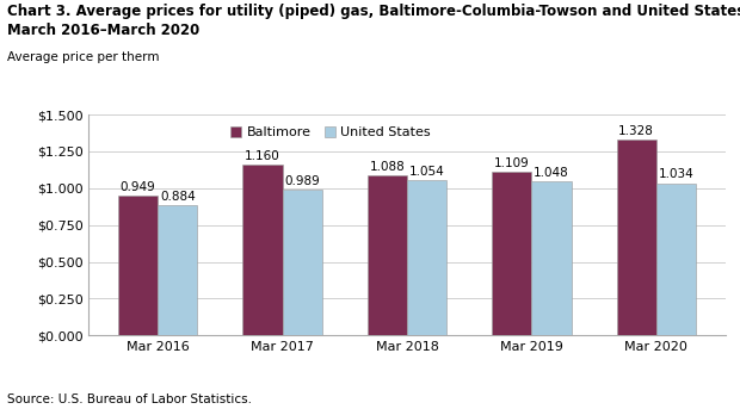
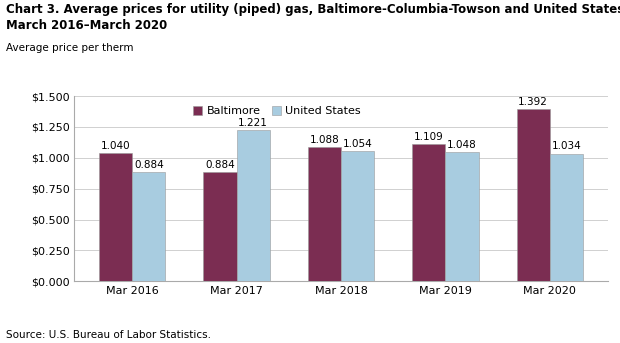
Baltimore/Mar 2016: 0.949 -> 1.040
Baltimore/Mar 2017: 1.160 -> 0.884
United States/Mar 2017: 0.989 -> 1.221
Baltimore/Mar 2020: 1.328 -> 1.392
